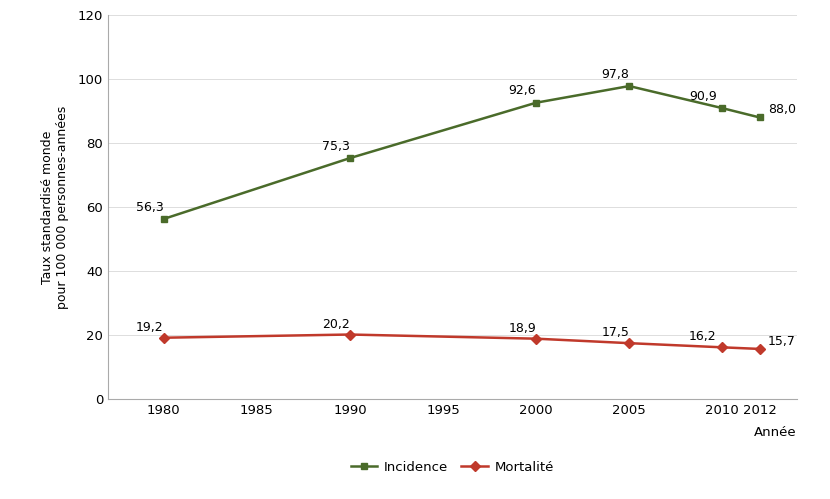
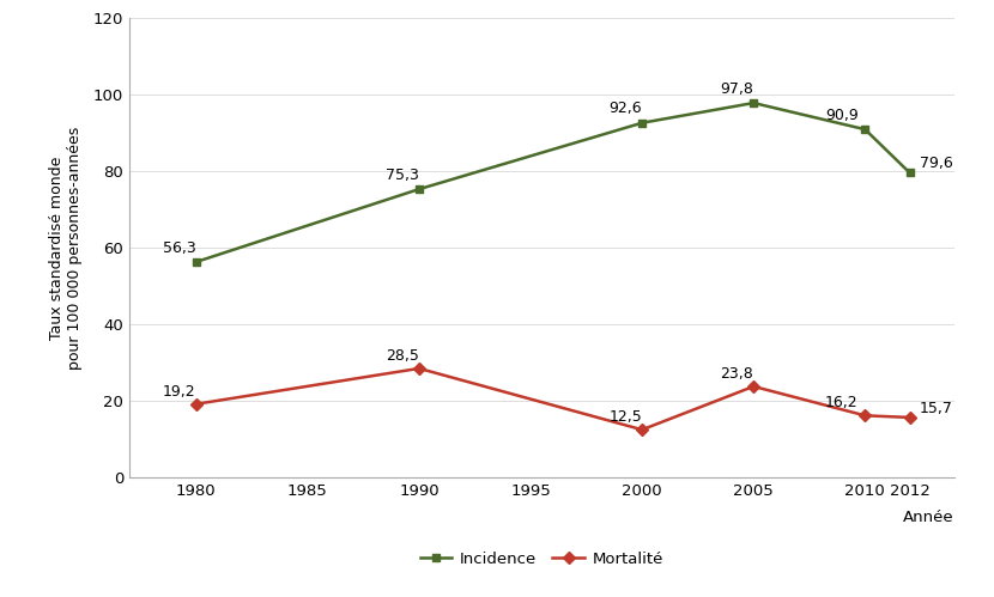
Mortalité/1990: 20,2 -> 28,5
Mortalité/2000: 18,9 -> 12,5
Mortalité/2005: 17,5 -> 23,8
Incidence/2012: 88,0 -> 79,6
